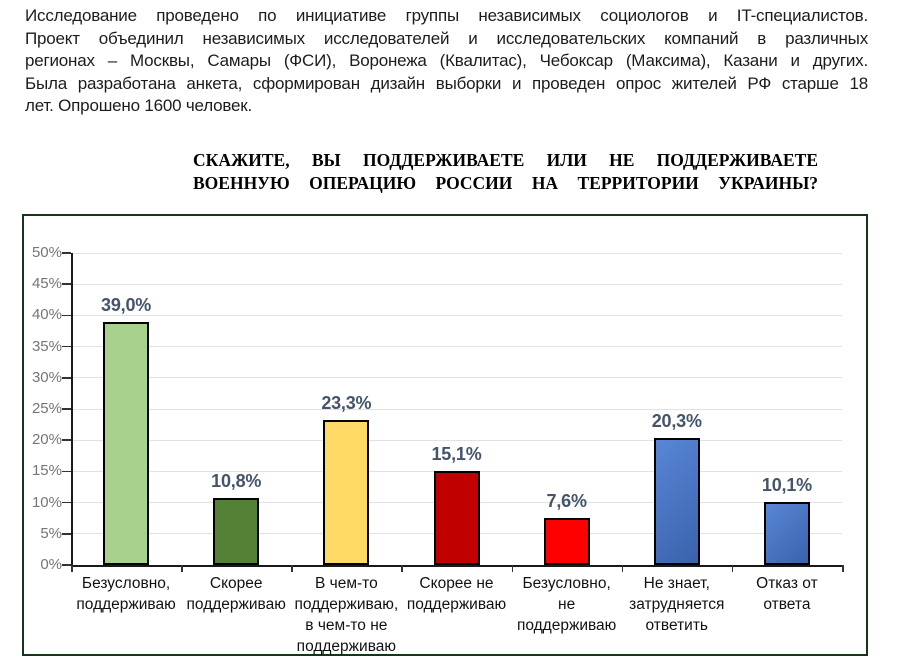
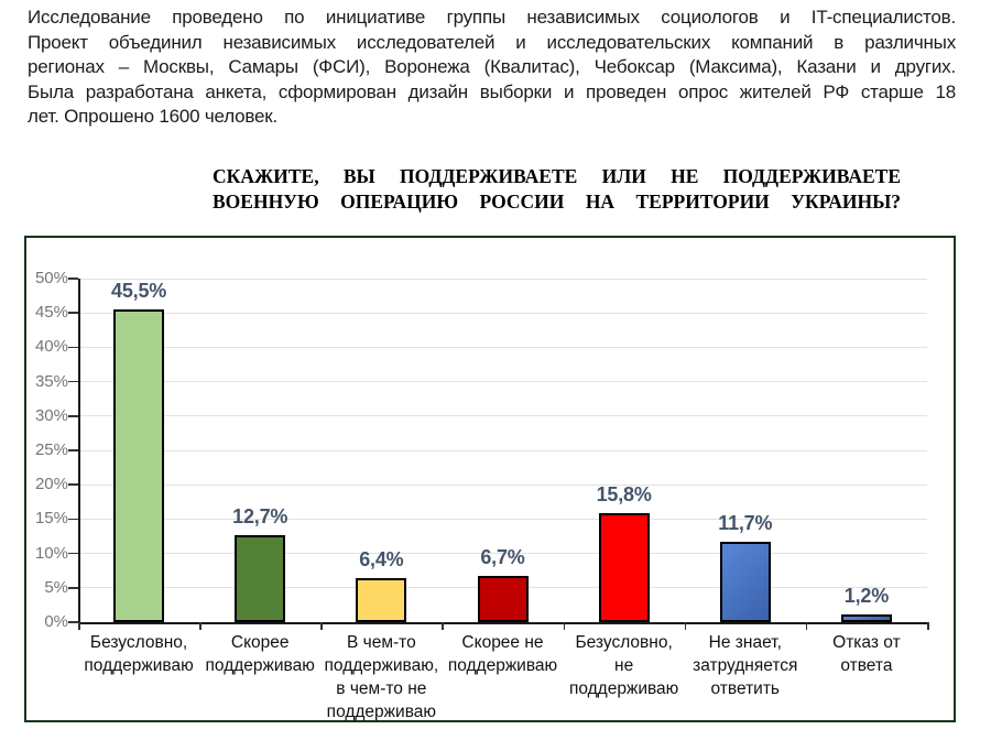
Безусловно, поддерживаю: 39,0% -> 45,5%
Скорее поддерживаю: 10,8% -> 12,7%
В чем-то поддерживаю, в чем-то не поддерживаю: 23,3% -> 6,4%
Скорее не поддерживаю: 15,1% -> 6,7%
Безусловно, не поддерживаю: 7,6% -> 15,8%
Не знает, затрудняется ответить: 20,3% -> 11,7%
Отказ от ответа: 10,1% -> 1,2%
